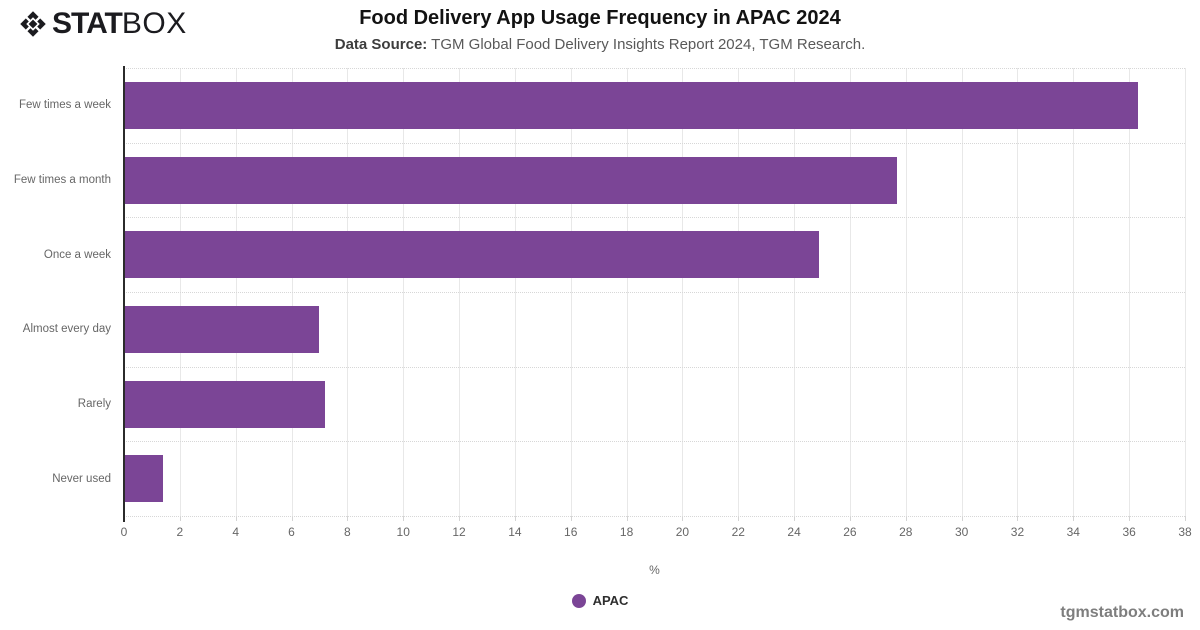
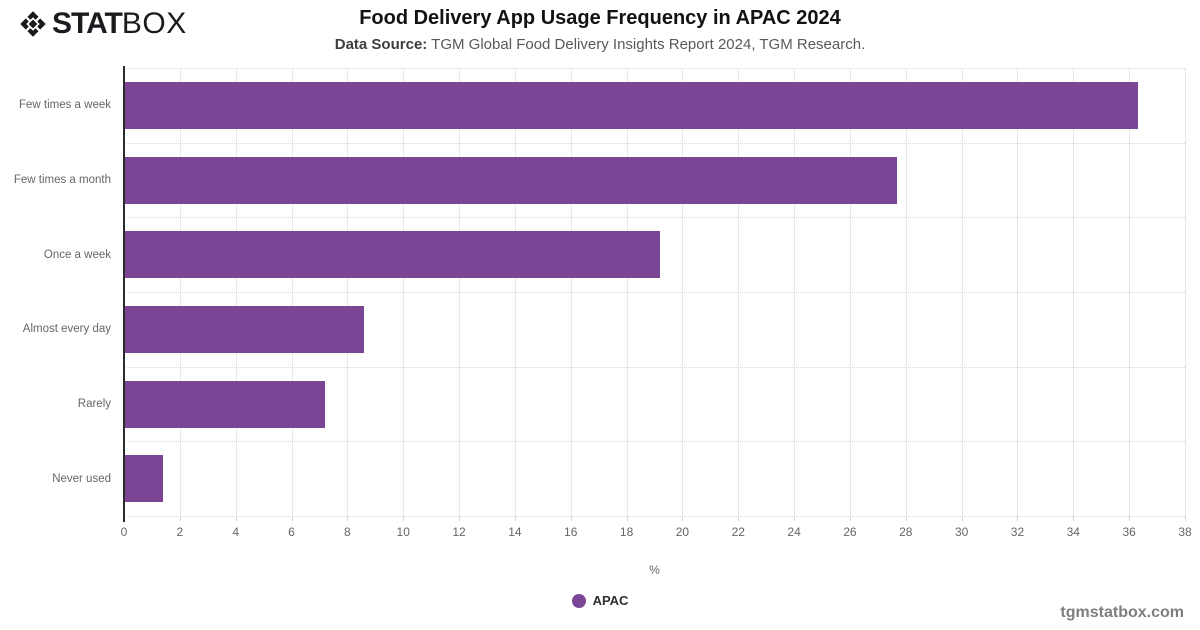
Once a week: 24.9 -> 19.2
Almost every day: 7.0 -> 8.6
